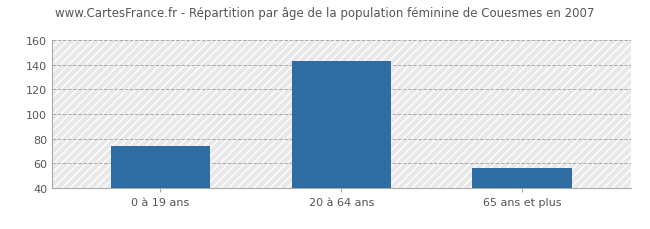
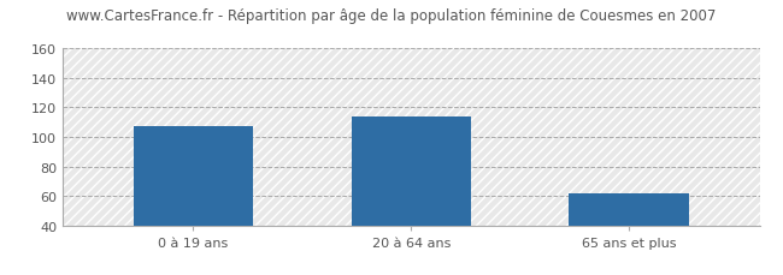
0 à 19 ans: 74 -> 107
20 à 64 ans: 143 -> 114
65 ans et plus: 56 -> 62
